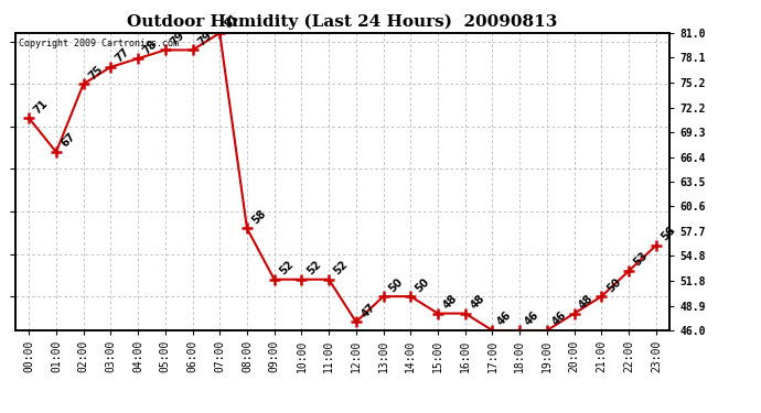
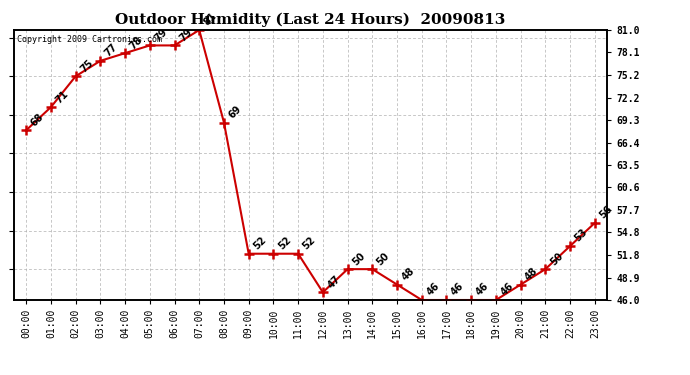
00:00: 71 -> 68
01:00: 67 -> 71
08:00: 58 -> 69
16:00: 48 -> 46
